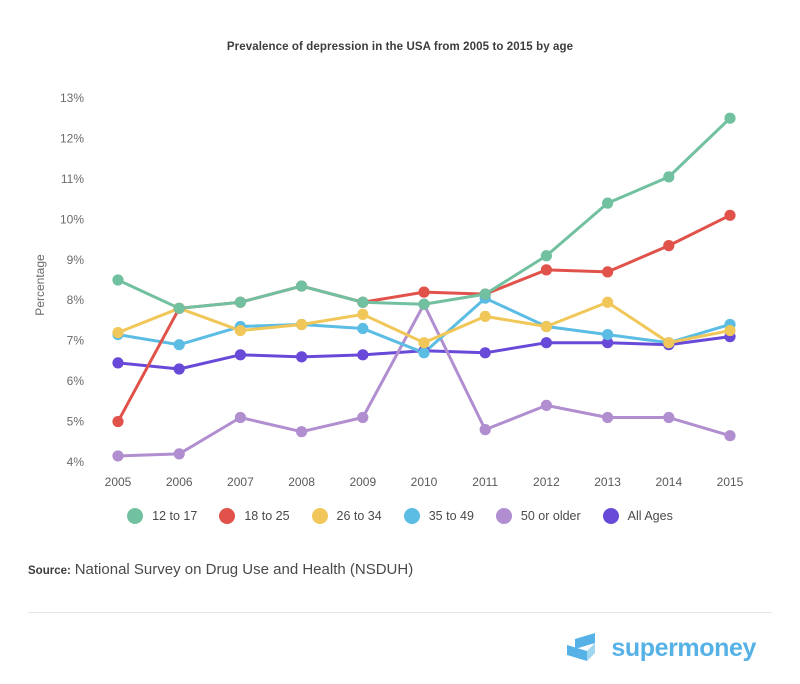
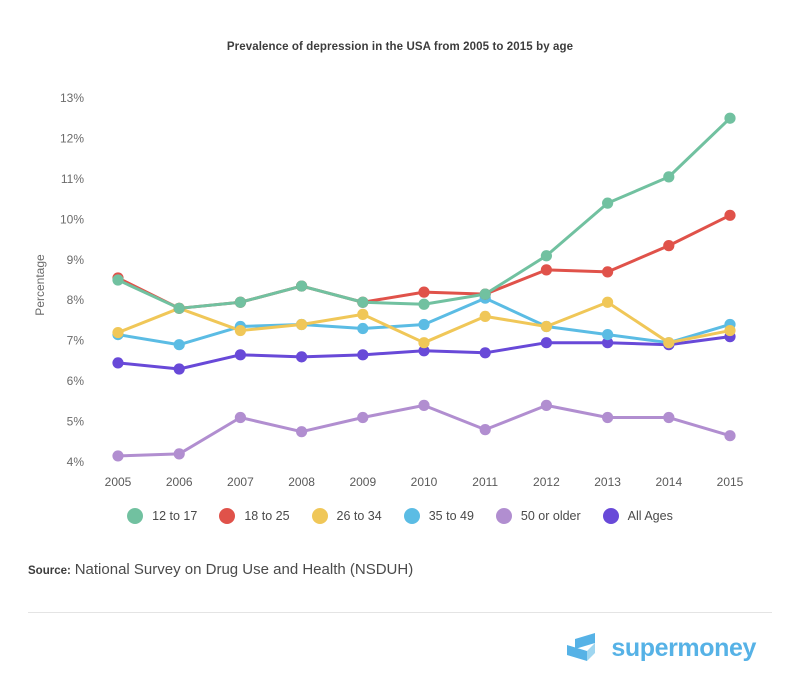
18 to 25/2005: 5.0% -> 8.6%
35 to 49/2010: 6.7% -> 7.4%
50 or older/2010: 7.9% -> 5.4%
